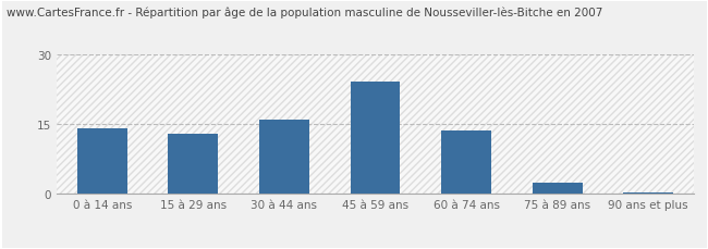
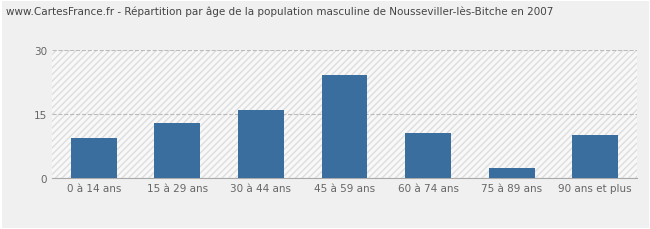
0 à 14 ans: 14.0 -> 9.5
60 à 74 ans: 13.5 -> 10.5
90 ans et plus: 0.4 -> 10.0
